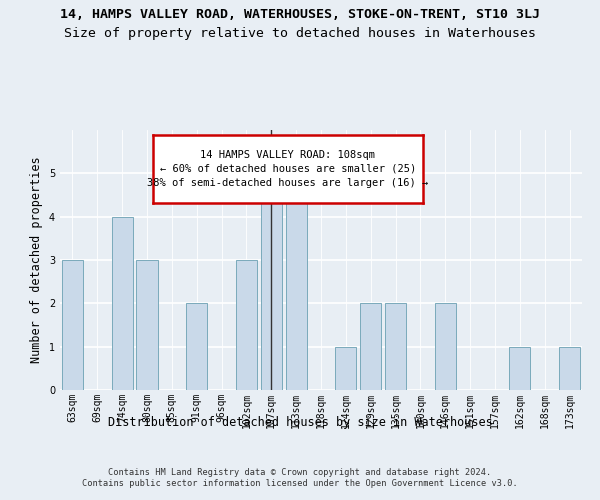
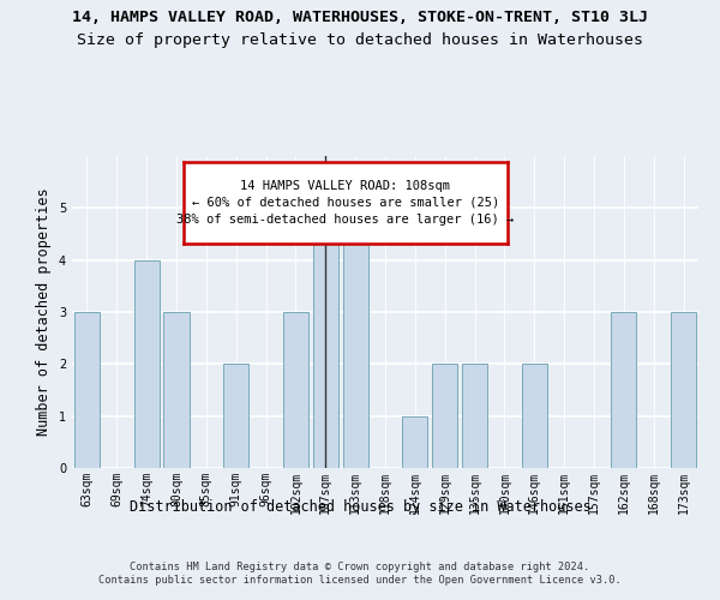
162sqm: 1 -> 3
173sqm: 1 -> 3
